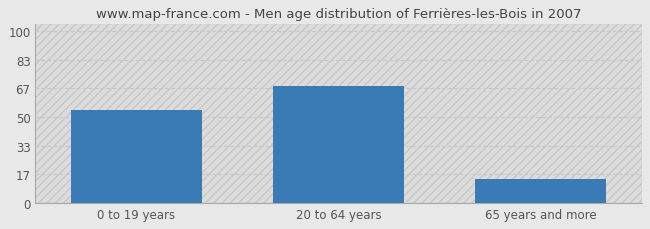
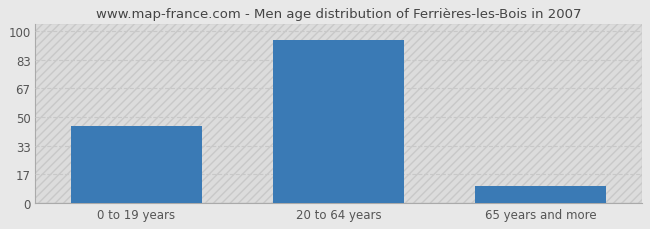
0 to 19 years: 54 -> 45
20 to 64 years: 68 -> 95
65 years and more: 14 -> 10
